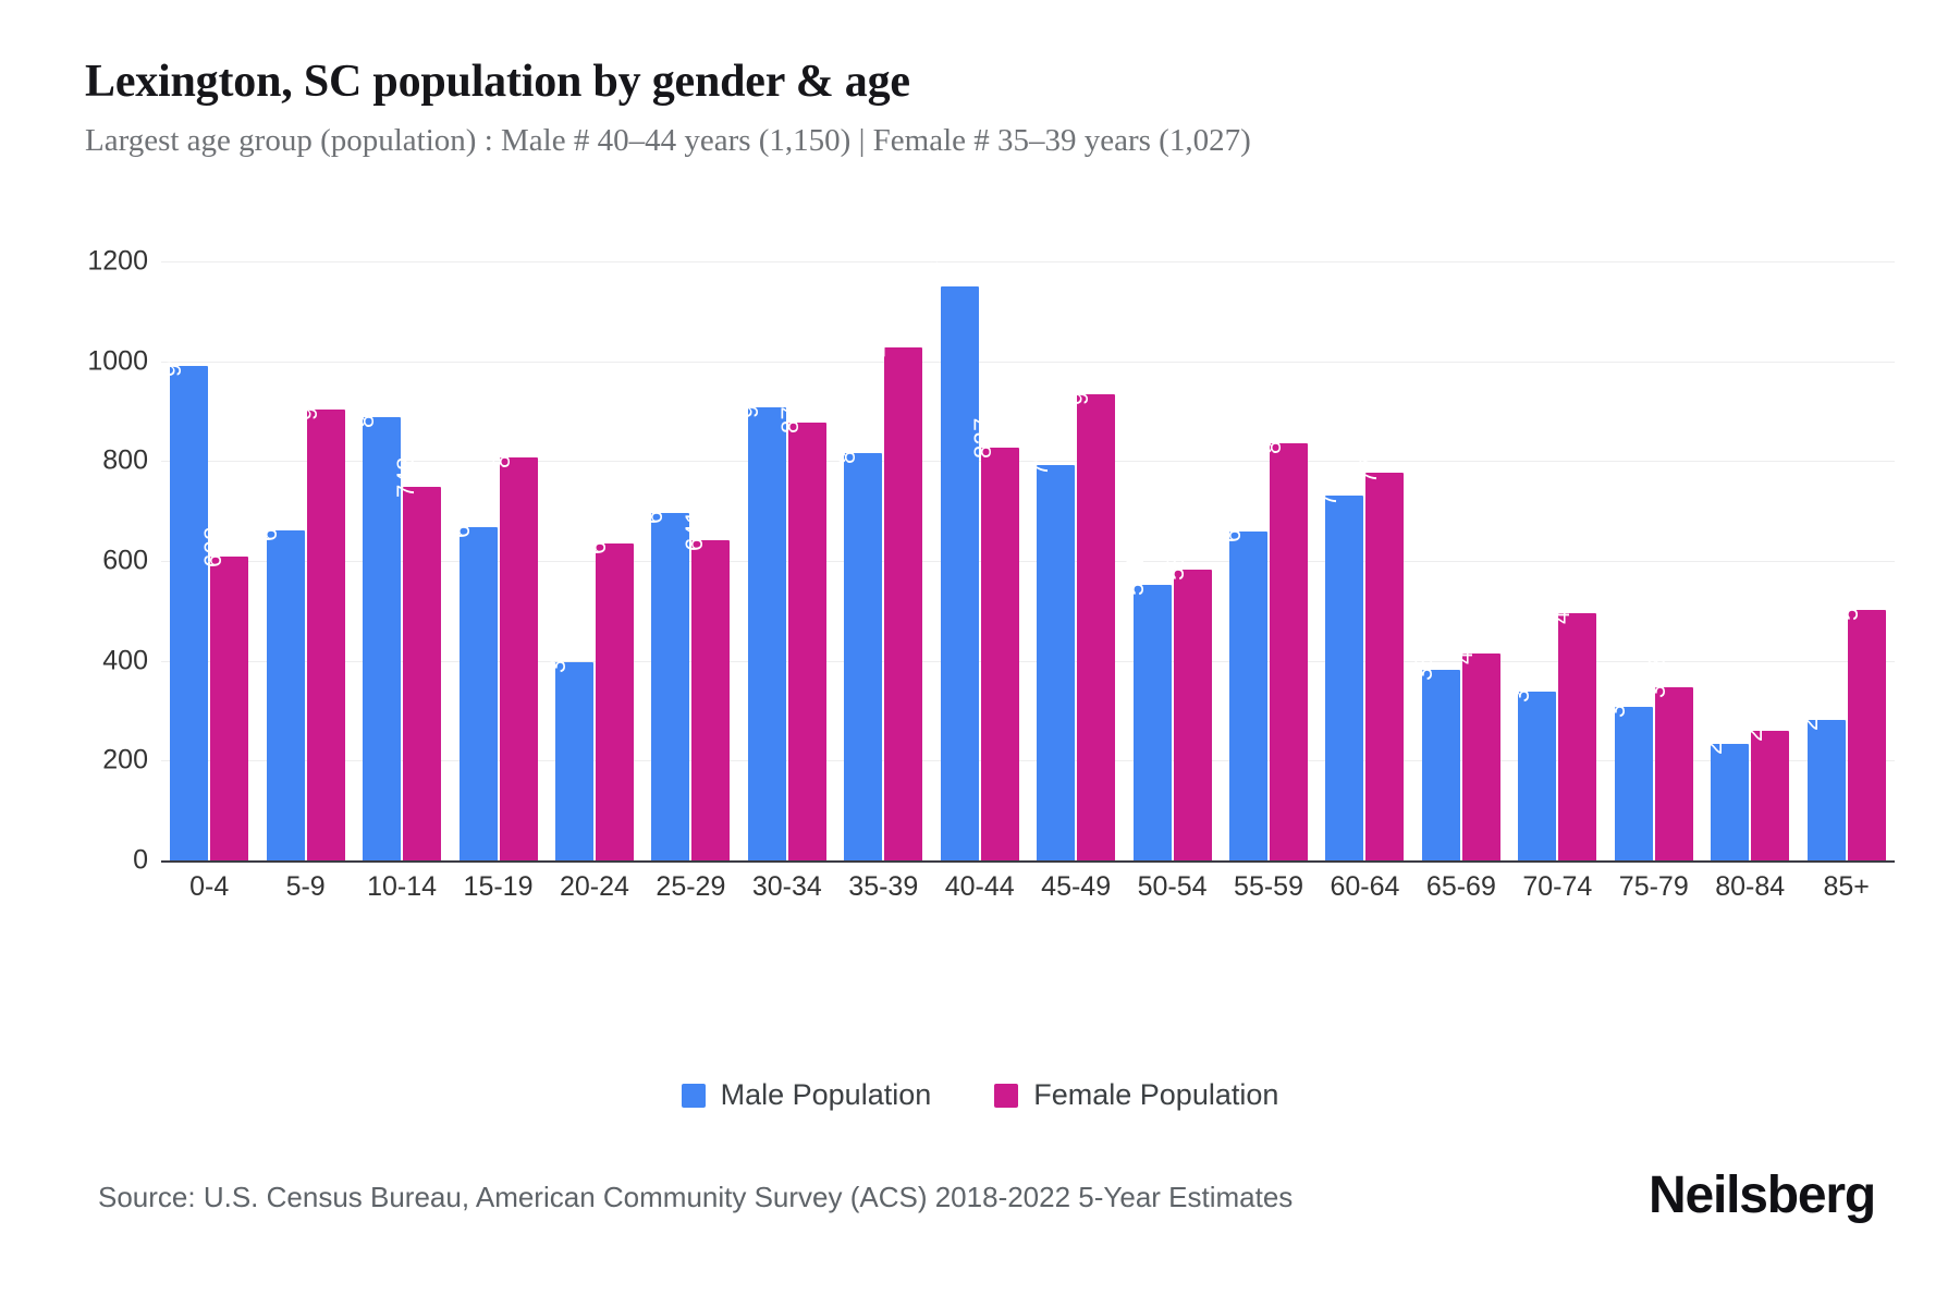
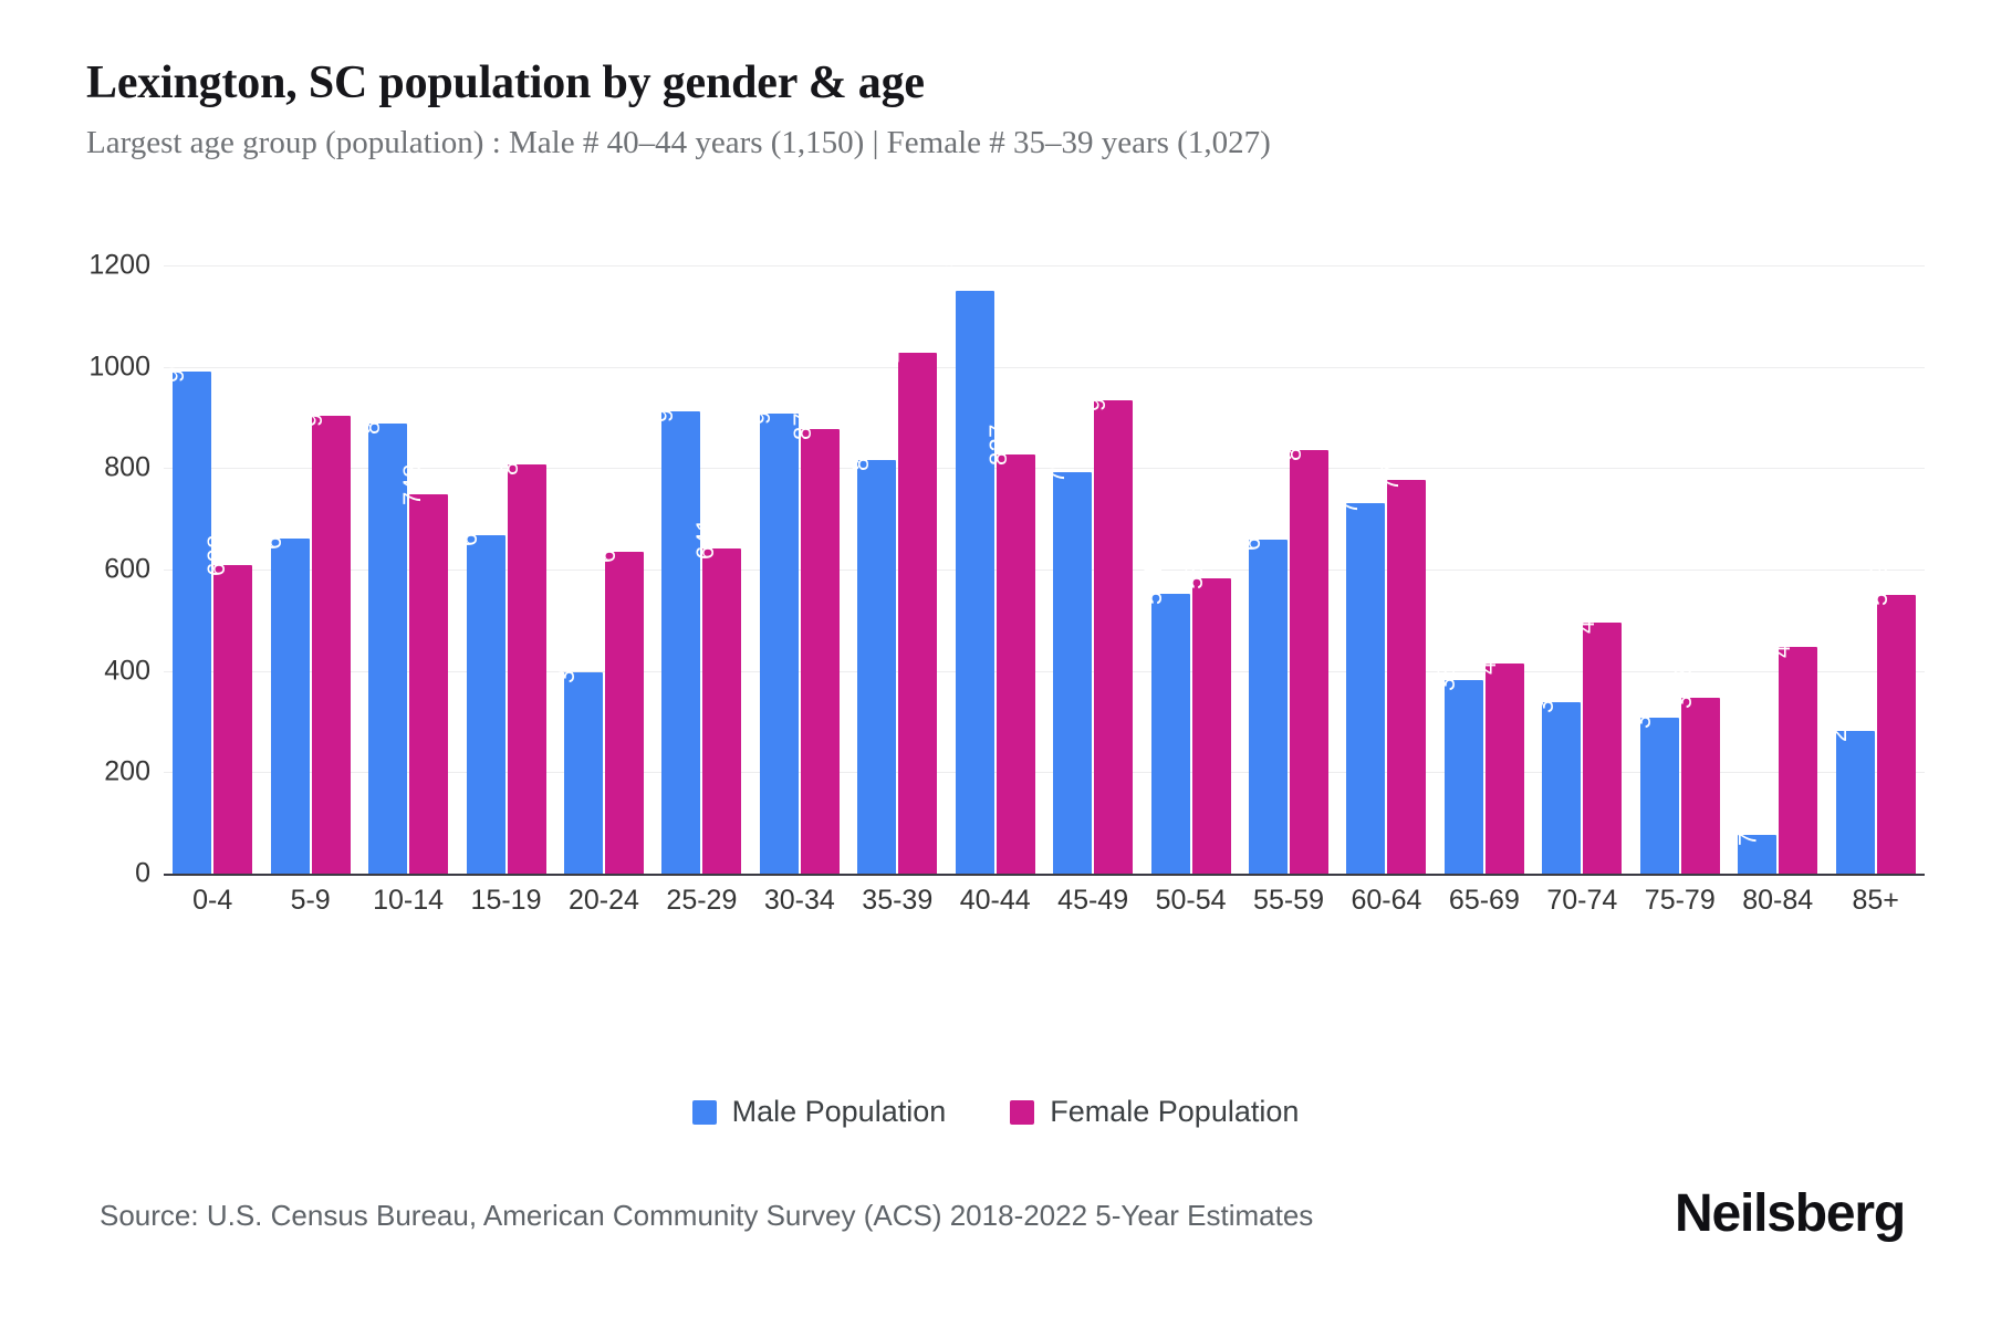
Male Population/25-29: 696 -> 913
Male Population/80-84: 233 -> 76
Female Population/80-84: 259 -> 448
Female Population/85+: 502 -> 549
